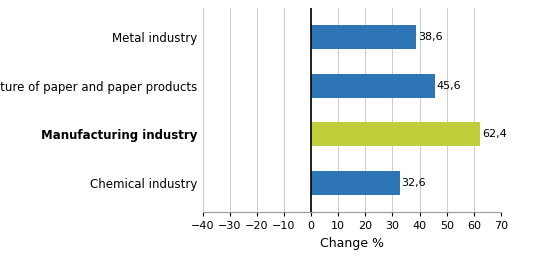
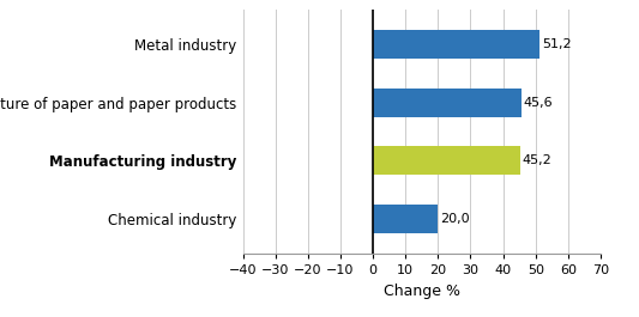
Metal industry: 38,6 -> 51,2
Manufacturing industry: 62,4 -> 45,2
Chemical industry: 32,6 -> 20,0
